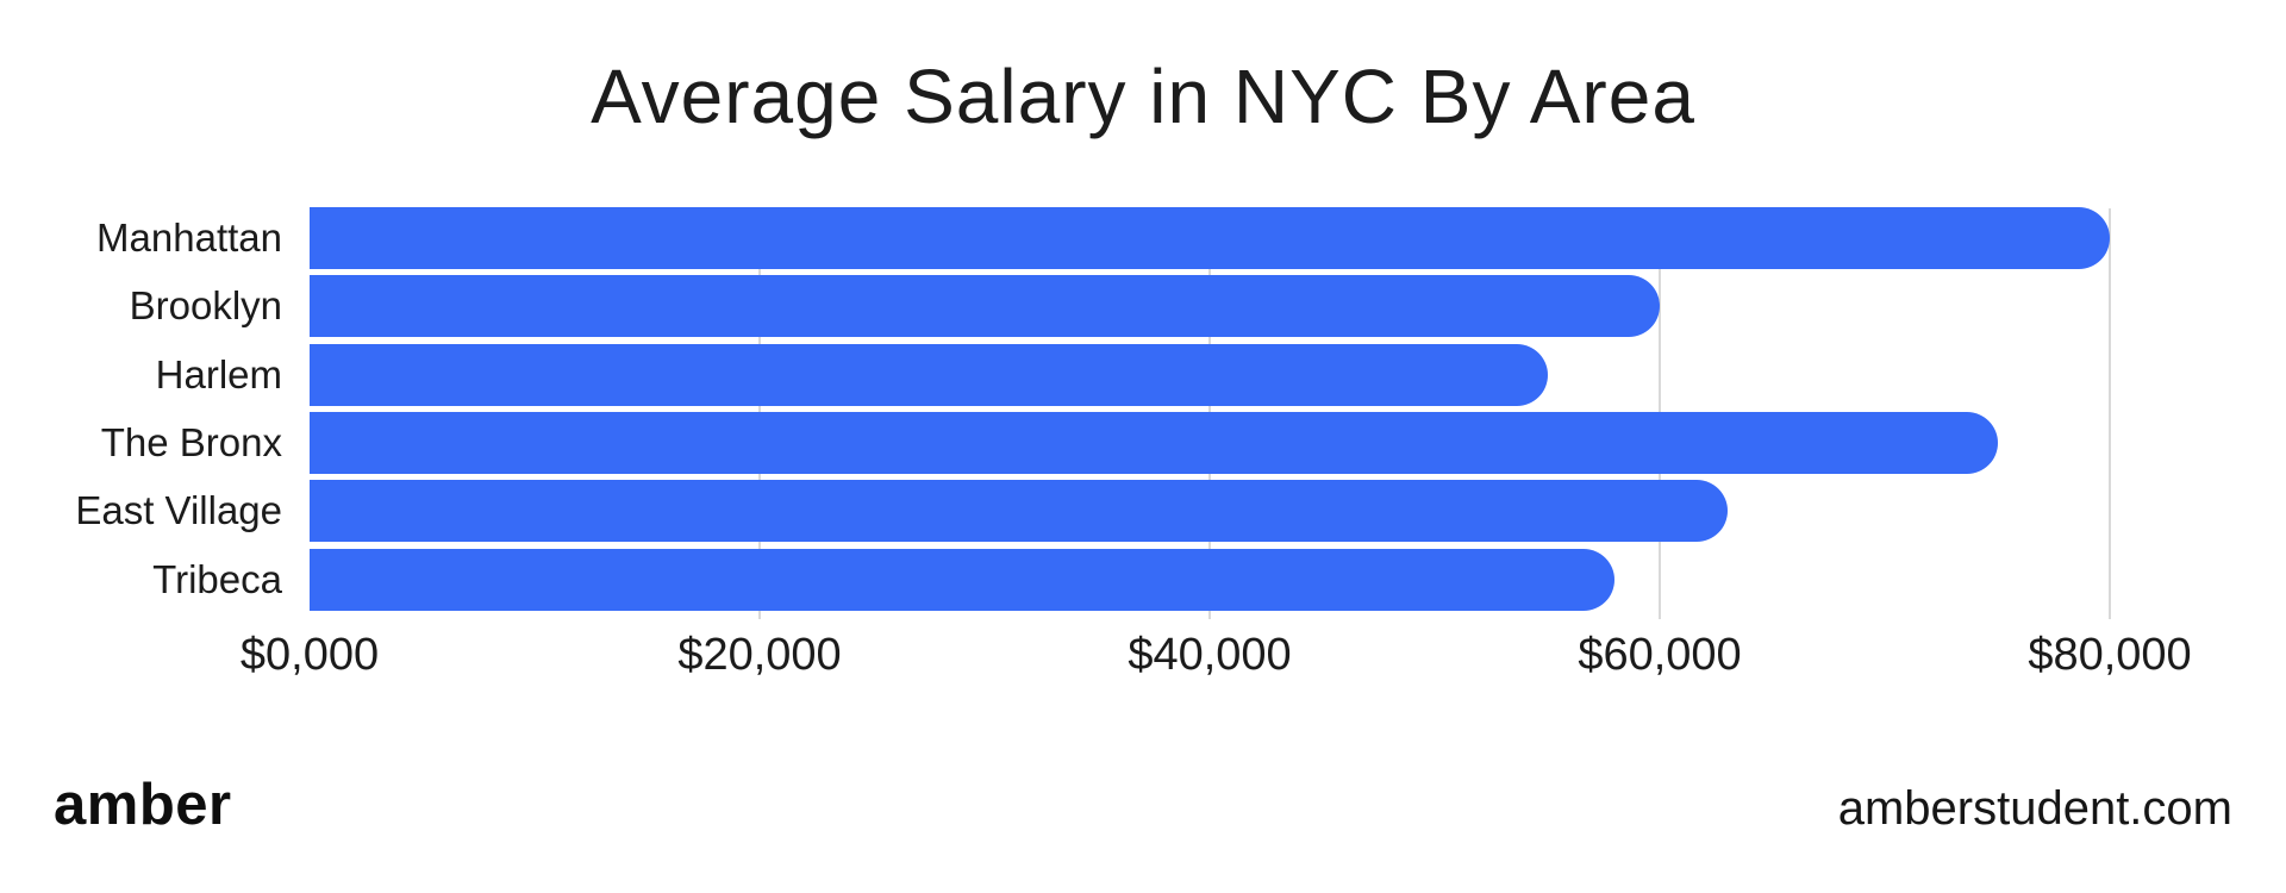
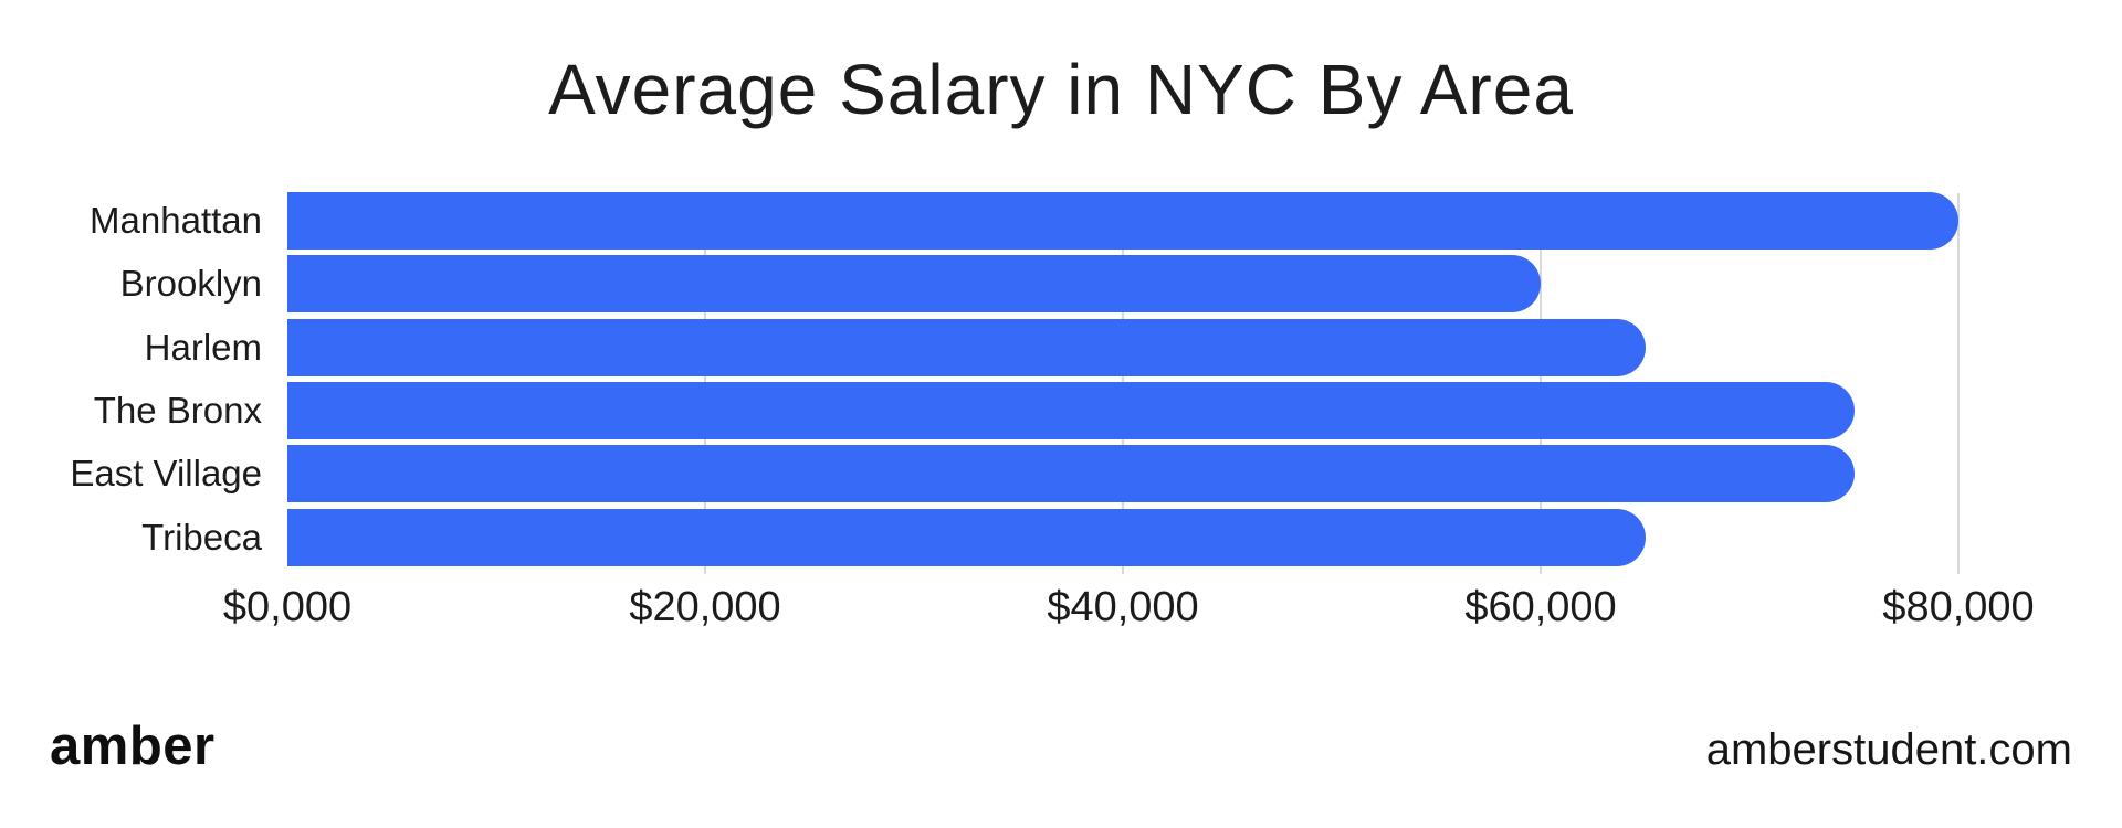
Harlem: $55000 -> $65000
East Village: $63000 -> $75000
Tribeca: $58000 -> $65000
